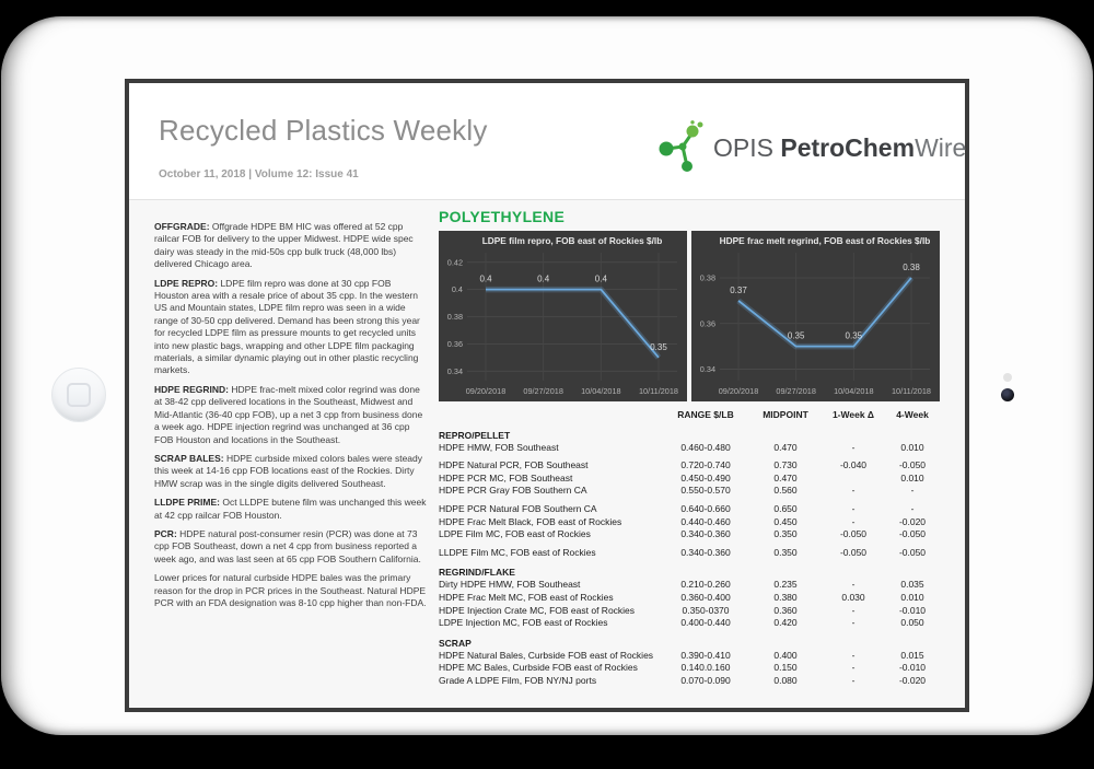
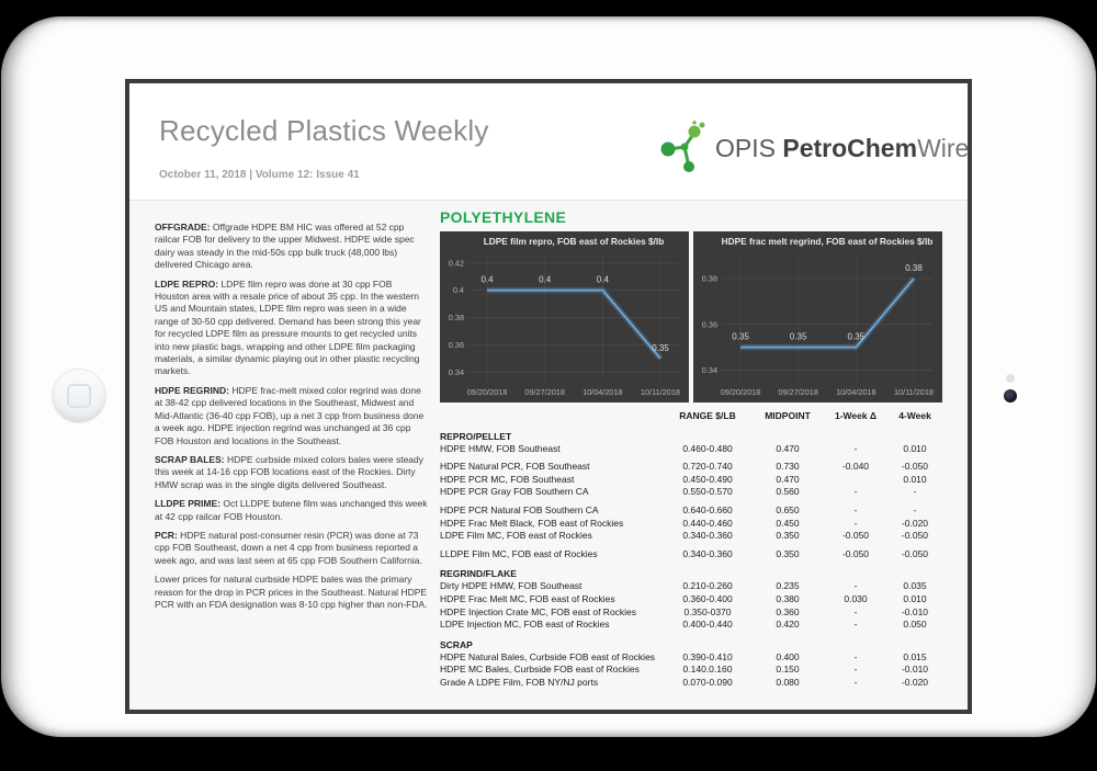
HDPE frac melt regrind, FOB east of Rockies $/lb/09/20/2018: 0.37 -> 0.35
